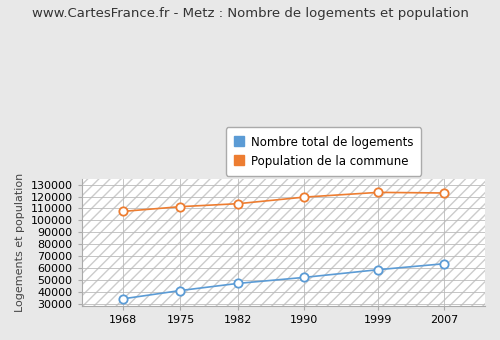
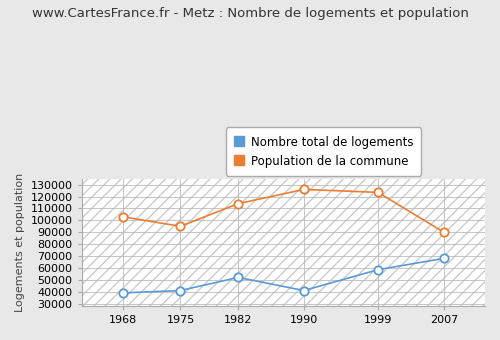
Nombre total de logements/1968: 34000 -> 39000
Population de la commune/1968: 108000 -> 103000
Population de la commune/1975: 112000 -> 95000
Nombre total de logements/1982: 47000 -> 52000
Nombre total de logements/1990: 52000 -> 41000
Population de la commune/1990: 120000 -> 126000
Nombre total de logements/2007: 64000 -> 68000
Population de la commune/2007: 123000 -> 90000
